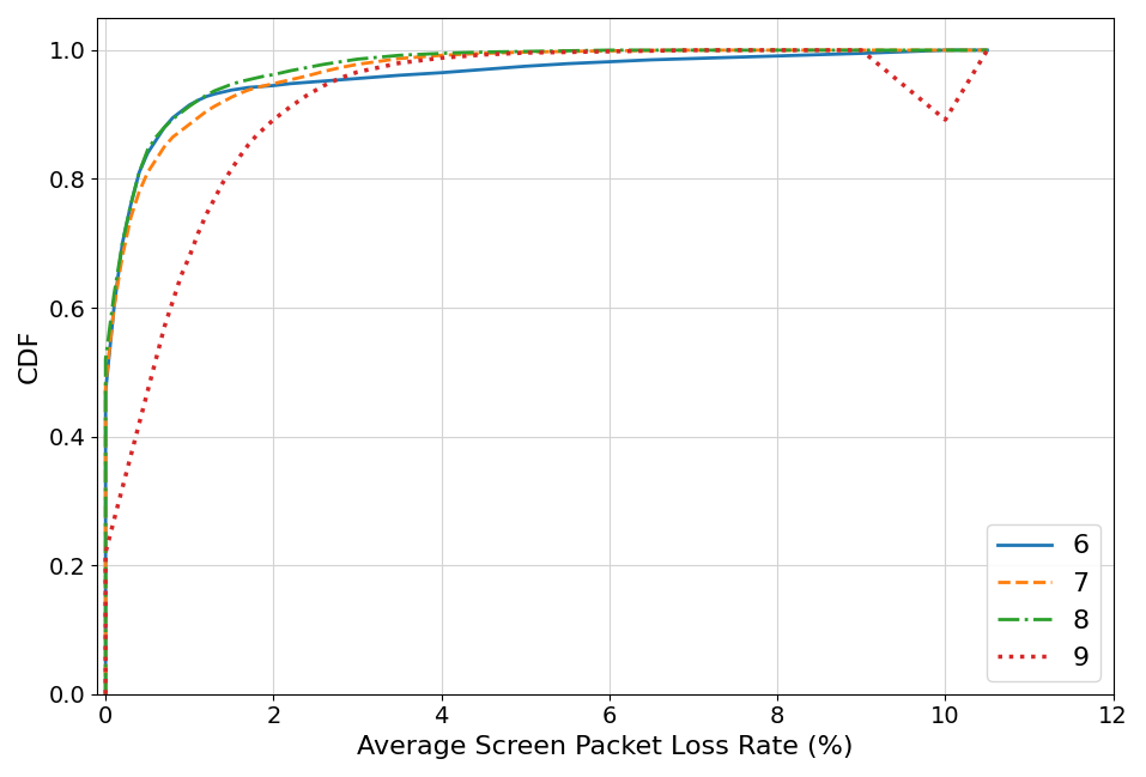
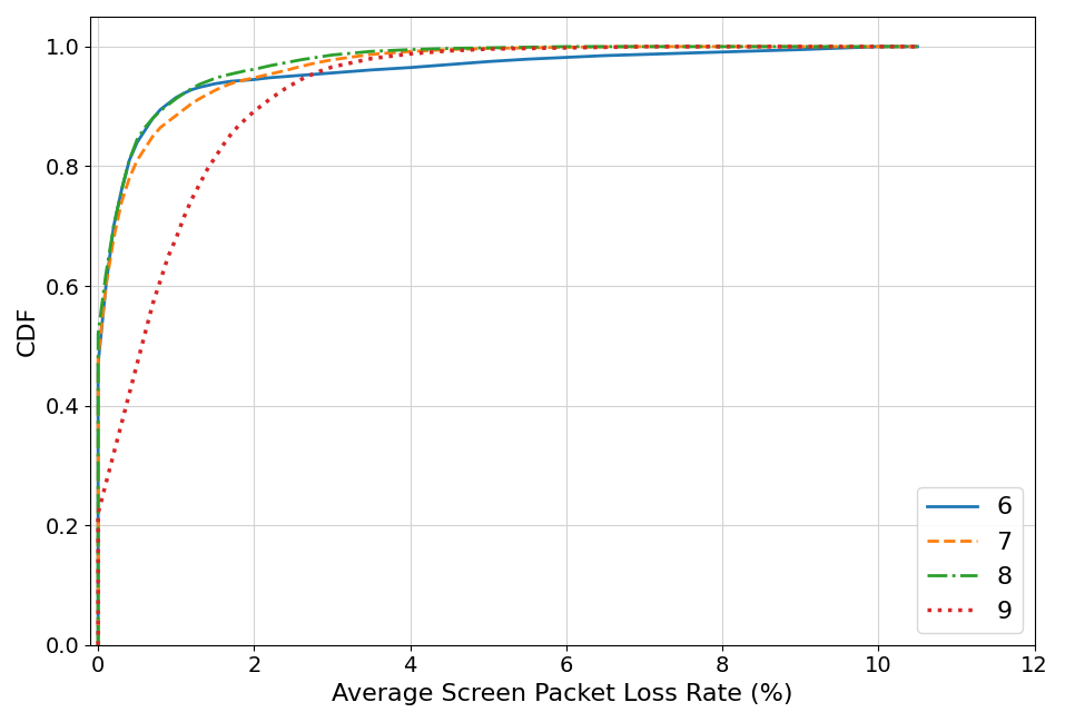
9/10: 0.892 -> 1.000
